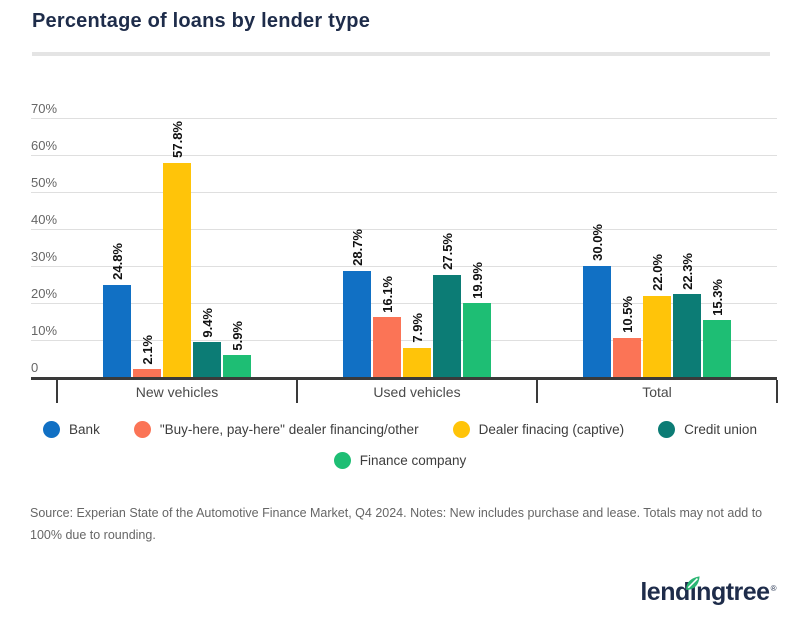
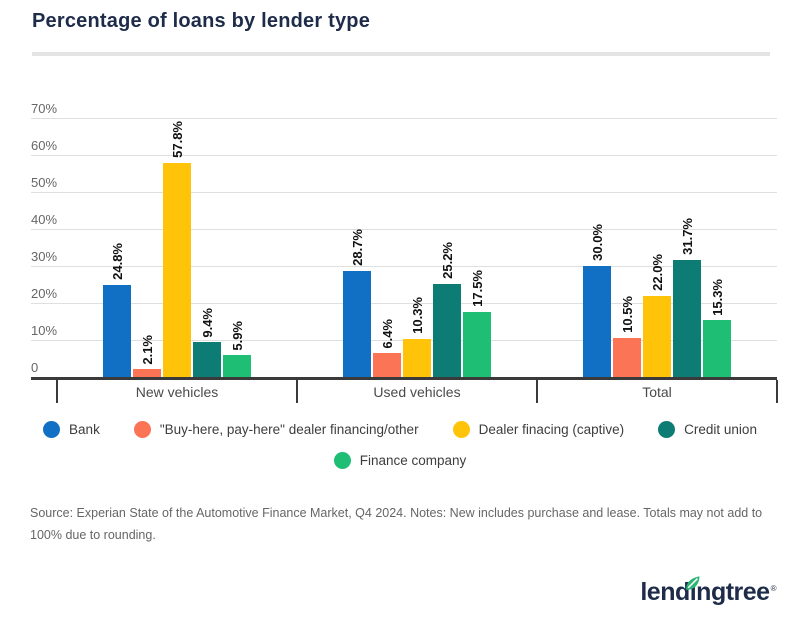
"Buy-here, pay-here" dealer financing/other/Used vehicles: 16.1% -> 6.4%
Dealer finacing (captive)/Used vehicles: 7.9% -> 10.3%
Credit union/Used vehicles: 27.5% -> 25.2%
Finance company/Used vehicles: 19.9% -> 17.5%
Credit union/Total: 22.3% -> 31.7%
